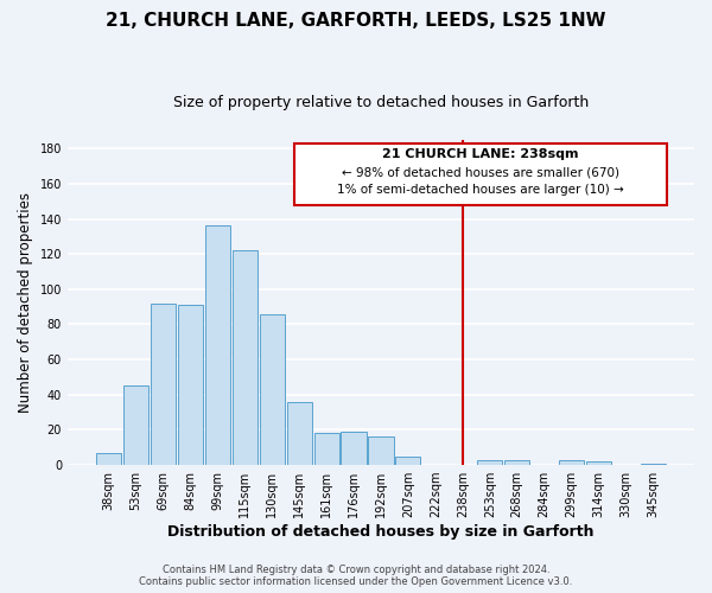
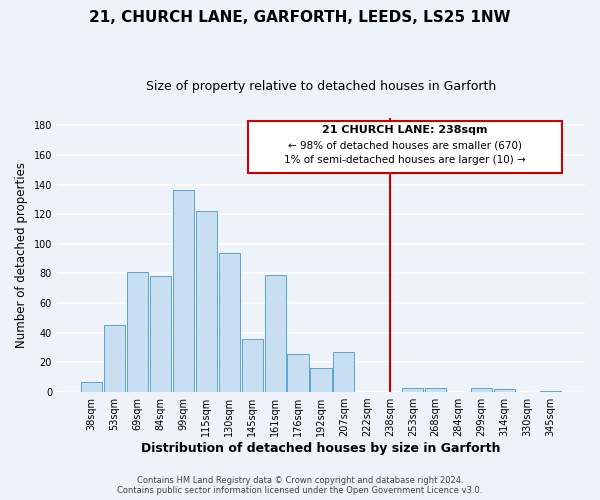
69sqm: 92 -> 81
84sqm: 91 -> 78
130sqm: 86 -> 94
161sqm: 18 -> 79
176sqm: 19 -> 26
207sqm: 5 -> 27
